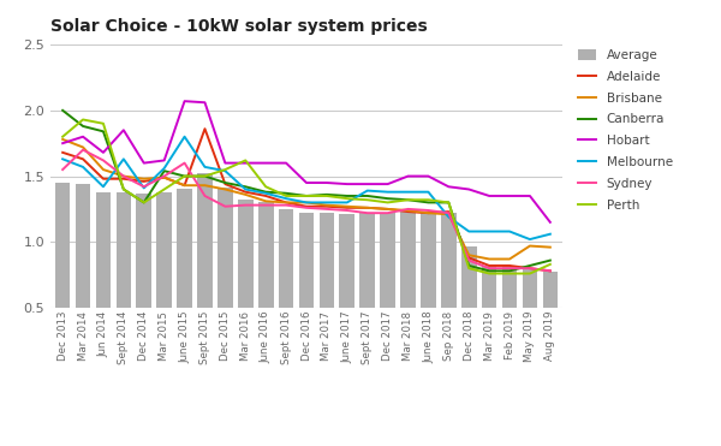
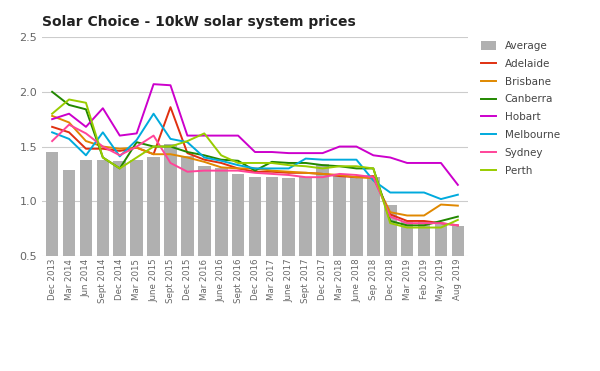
Average/Mar 2014: 1.44 -> 1.29
Canberra/Dec 2016: 1.35 -> 1.28
Average/Dec 2017: 1.22 -> 1.34
